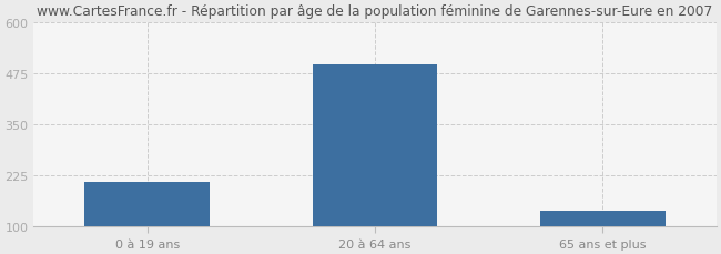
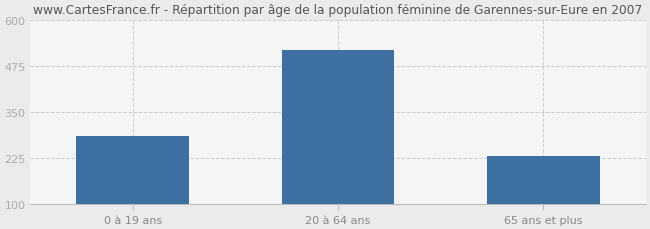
0 à 19 ans: 210 -> 285
20 à 64 ans: 497 -> 520
65 ans et plus: 140 -> 230
